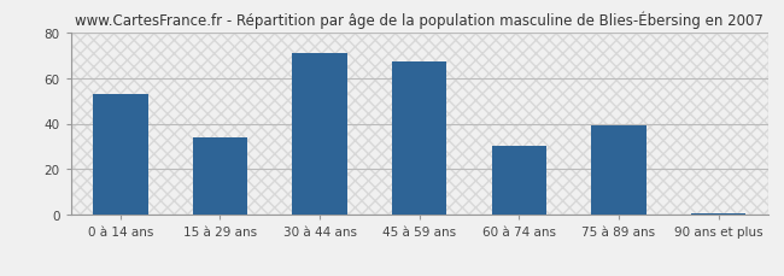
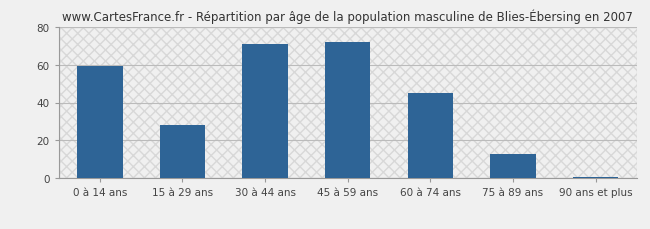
0 à 14 ans: 53 -> 59
15 à 29 ans: 34 -> 28
45 à 59 ans: 67 -> 72
60 à 74 ans: 30 -> 45
75 à 89 ans: 39 -> 13
